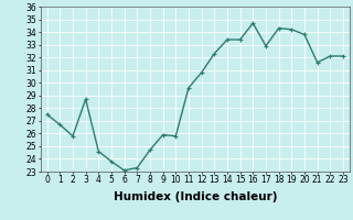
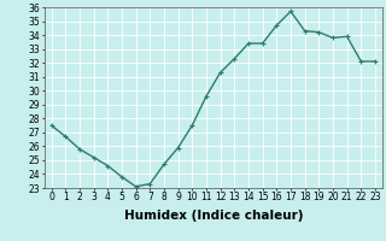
3: 28.7 -> 25.2
10: 25.8 -> 27.5
12: 30.8 -> 31.3
17: 32.9 -> 35.7
21: 31.6 -> 33.9
